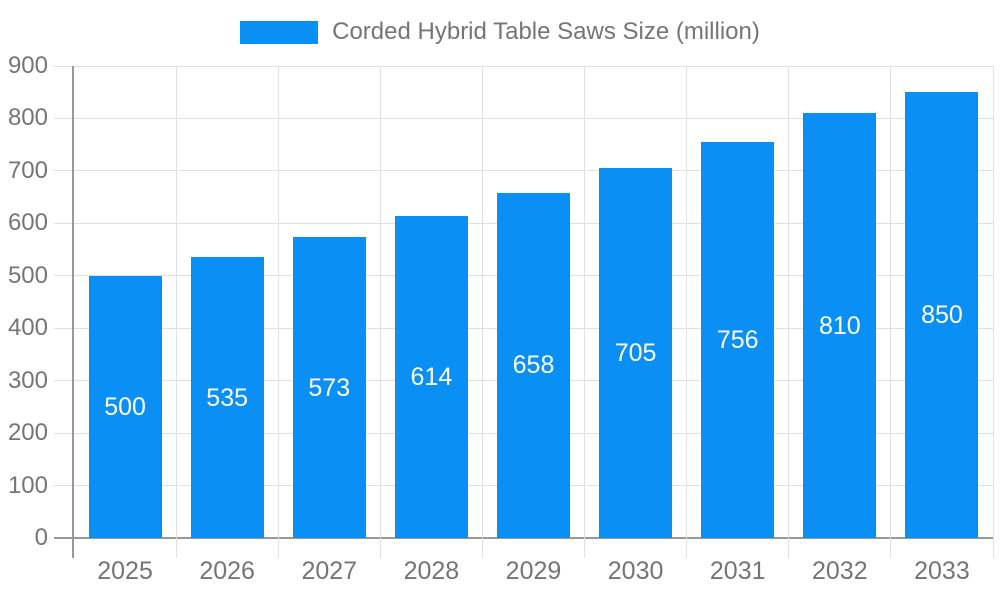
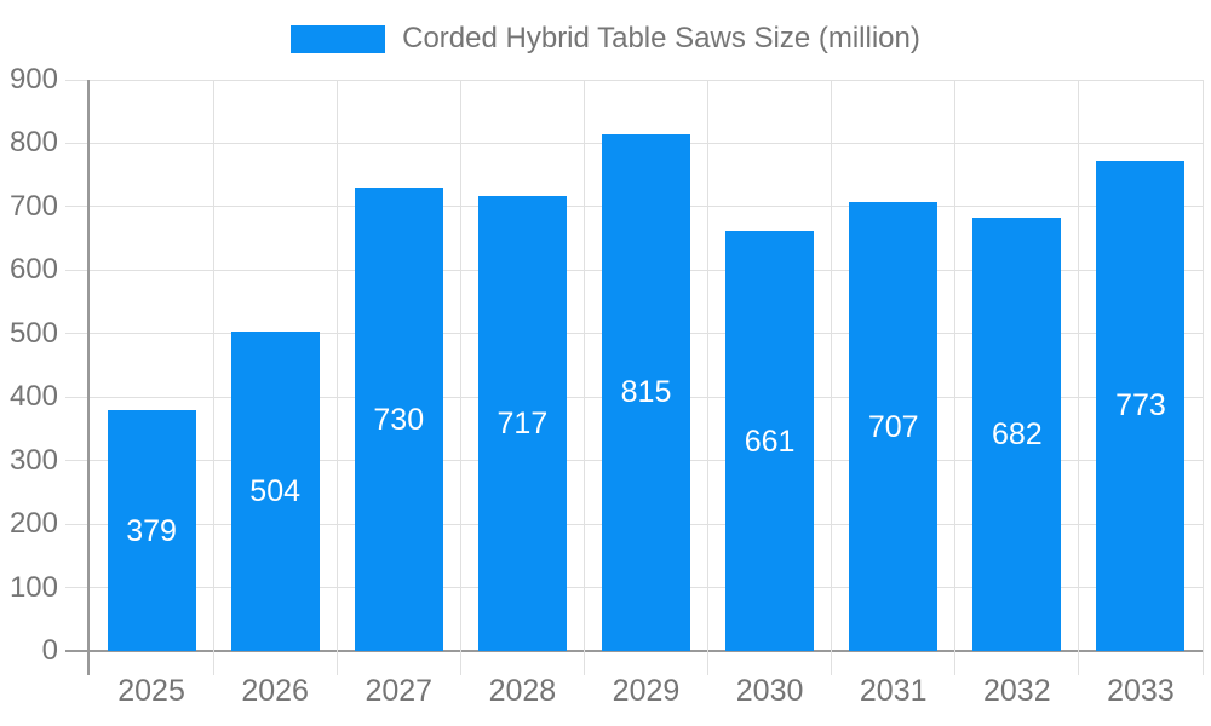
2025: 500 -> 379
2026: 535 -> 504
2027: 573 -> 730
2028: 614 -> 717
2029: 658 -> 815
2030: 705 -> 661
2031: 756 -> 707
2032: 810 -> 682
2033: 850 -> 773
